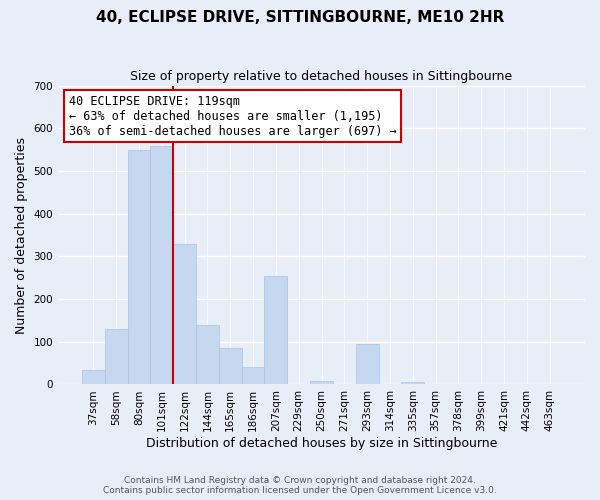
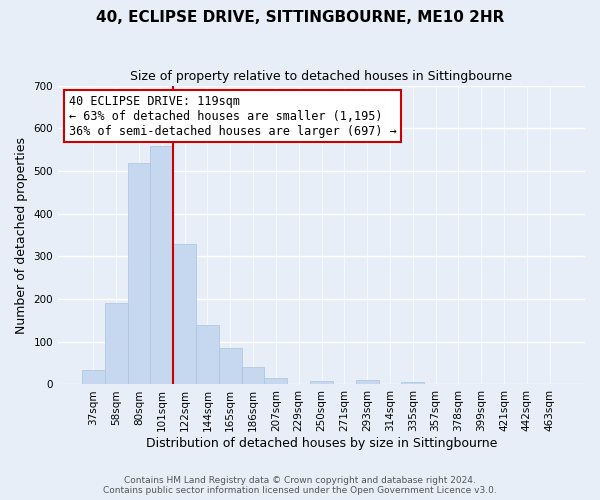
58sqm: 130 -> 190
80sqm: 550 -> 518
207sqm: 255 -> 14
293sqm: 95 -> 10
